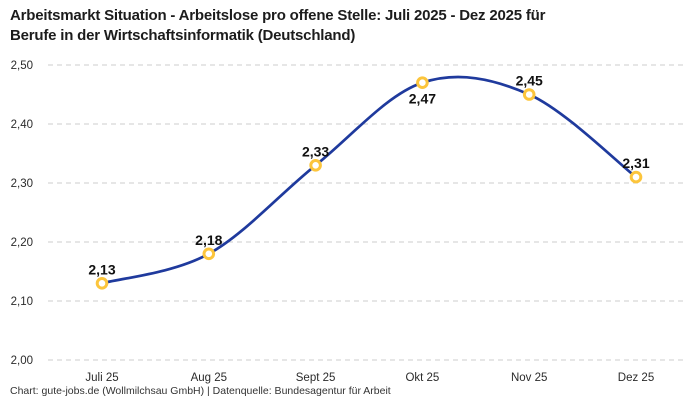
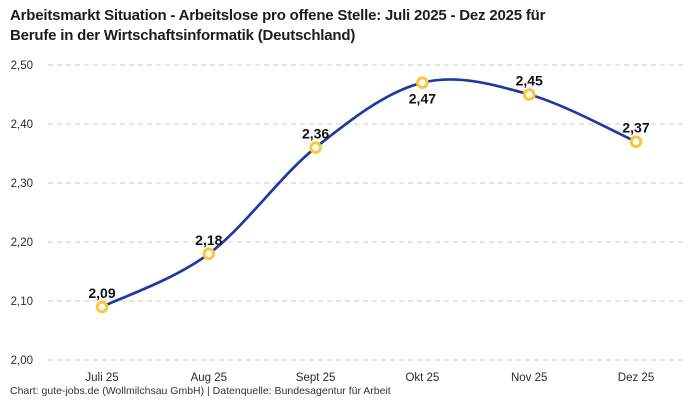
Juli 25: 2,13 -> 2,09
Sept 25: 2,33 -> 2,36
Dez 25: 2,31 -> 2,37
